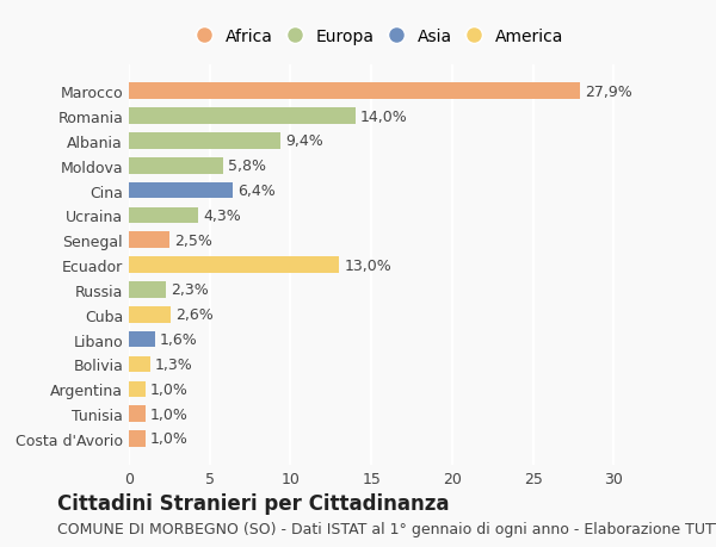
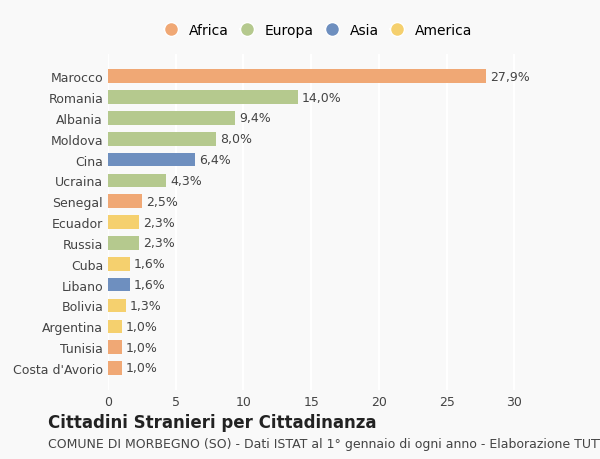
Moldova: 5,8% -> 8,0%
Ecuador: 13,0% -> 2,3%
Cuba: 2,6% -> 1,6%
